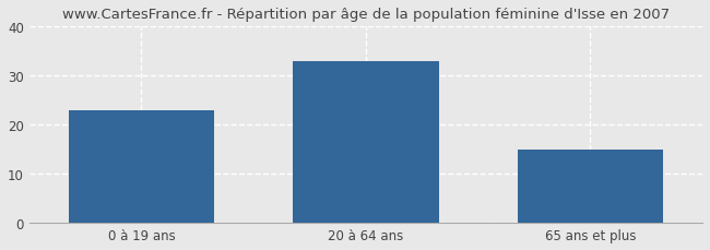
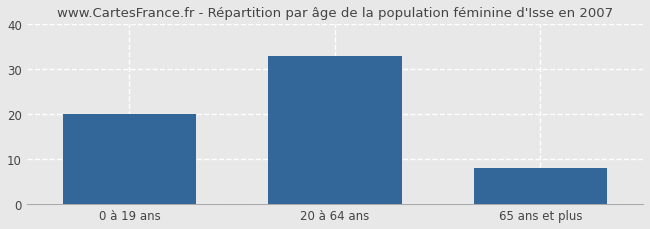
0 à 19 ans: 23 -> 20
65 ans et plus: 15 -> 8
